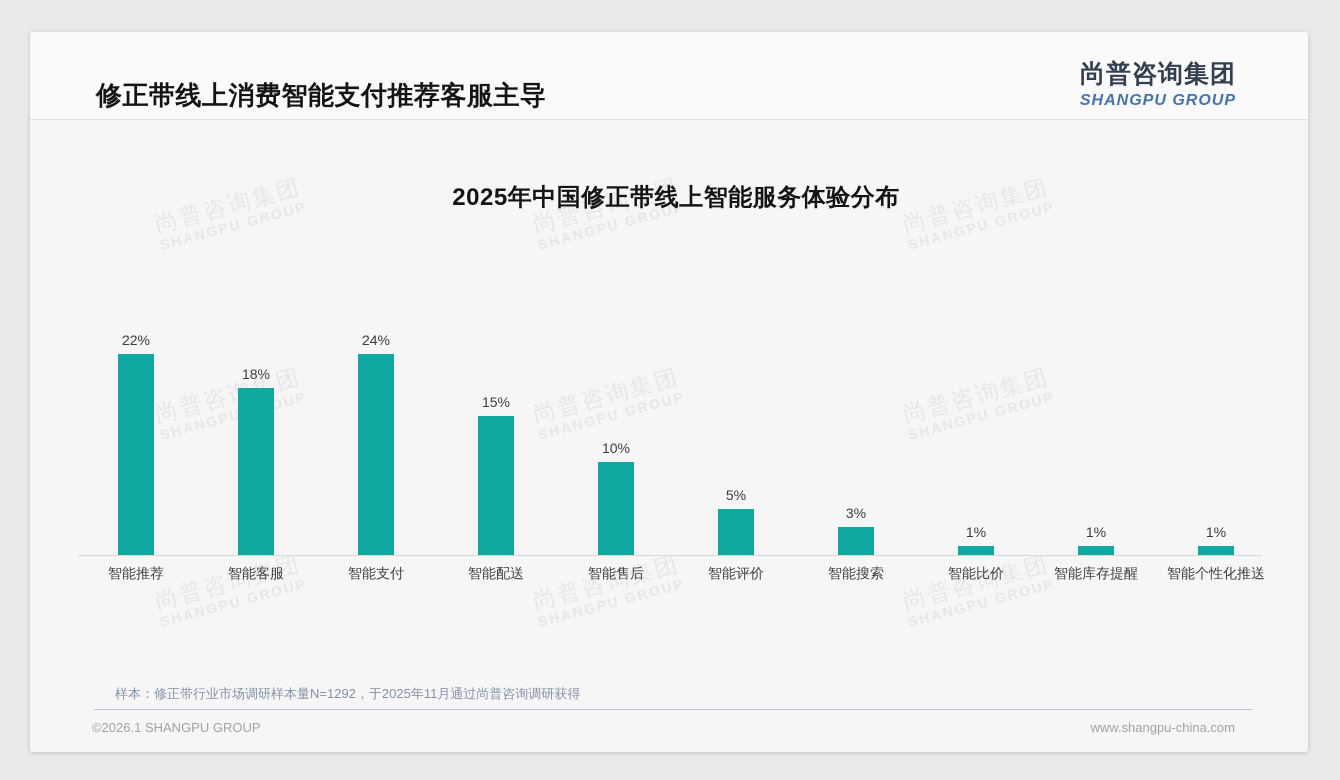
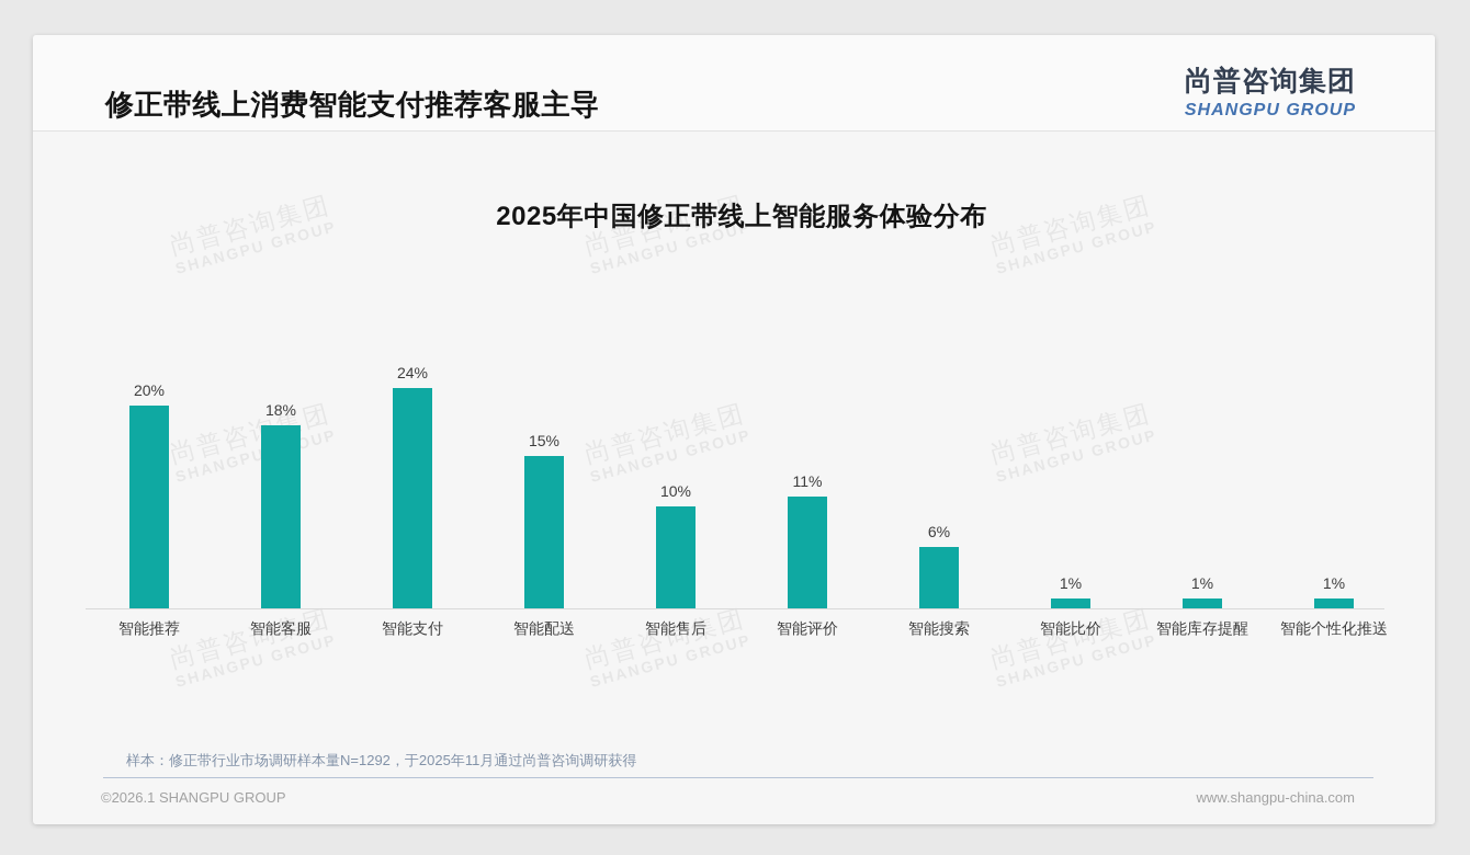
智能推荐: 22% -> 20%
智能评价: 5% -> 11%
智能搜索: 3% -> 6%
